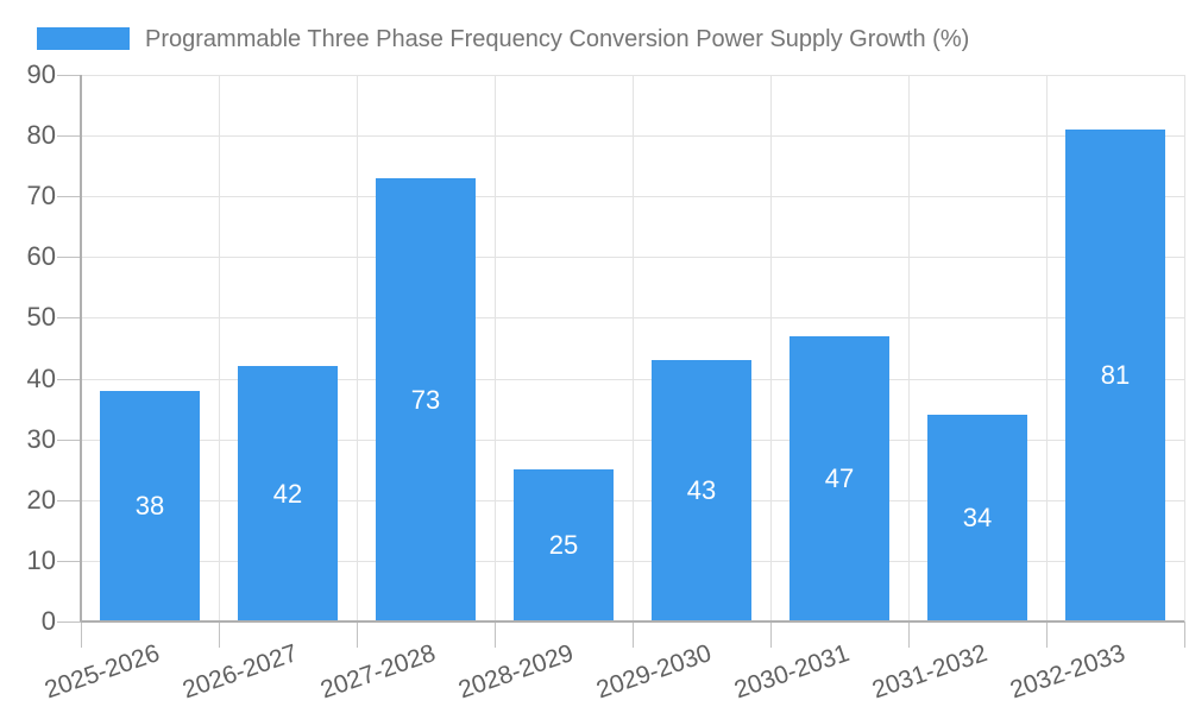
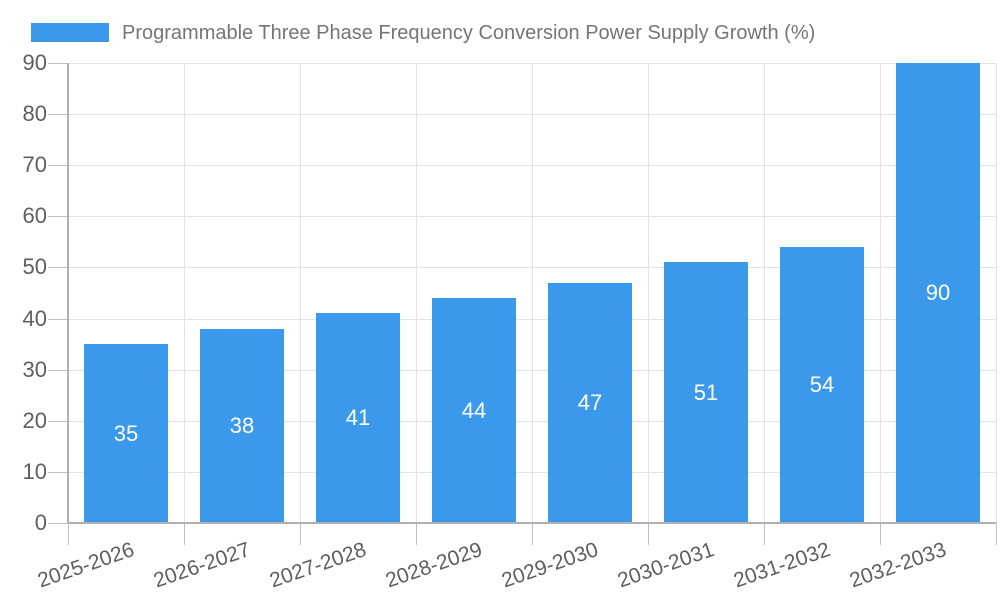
2025-2026: 38 -> 35
2026-2027: 42 -> 38
2027-2028: 73 -> 41
2028-2029: 25 -> 44
2029-2030: 43 -> 47
2030-2031: 47 -> 51
2031-2032: 34 -> 54
2032-2033: 81 -> 90
